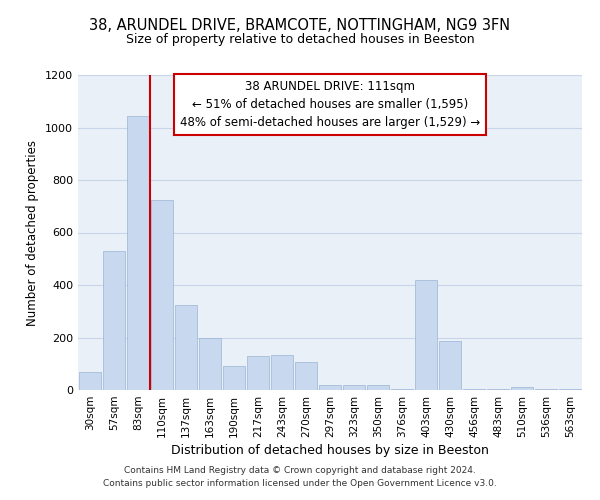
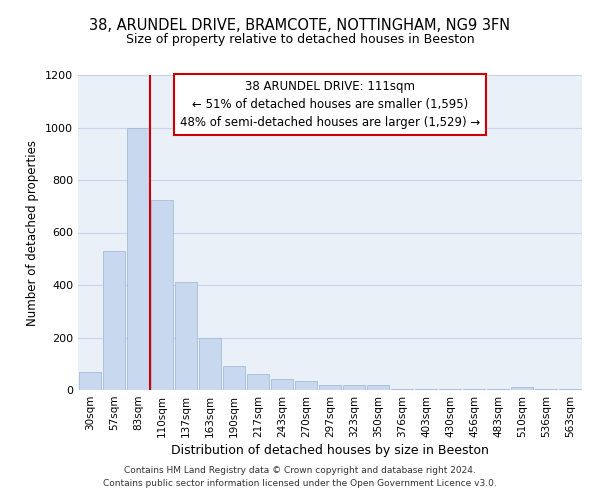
83sqm: 1045 -> 1000
137sqm: 325 -> 410
217sqm: 130 -> 62
243sqm: 135 -> 42
270sqm: 105 -> 33
403sqm: 420 -> 2
430sqm: 185 -> 2
